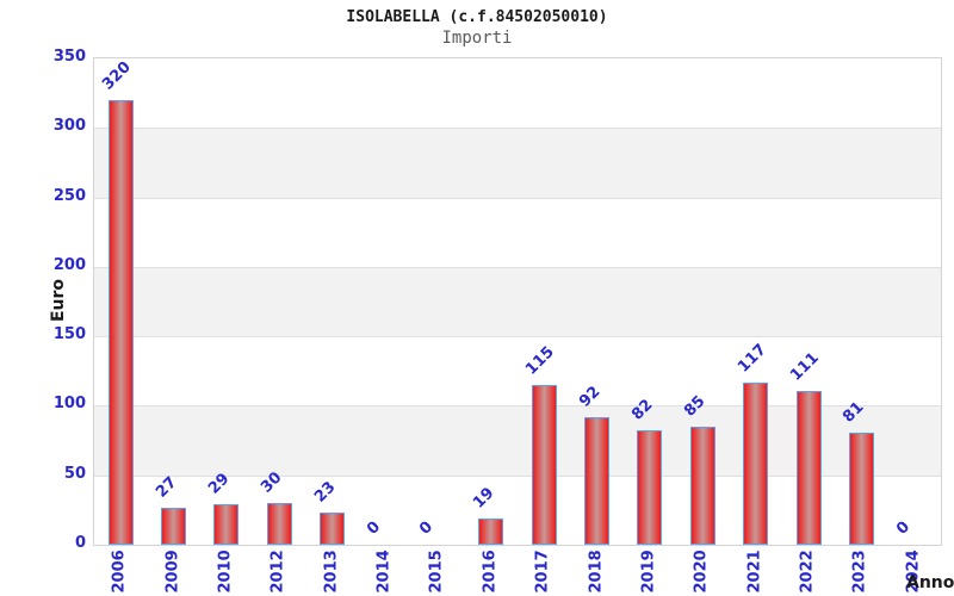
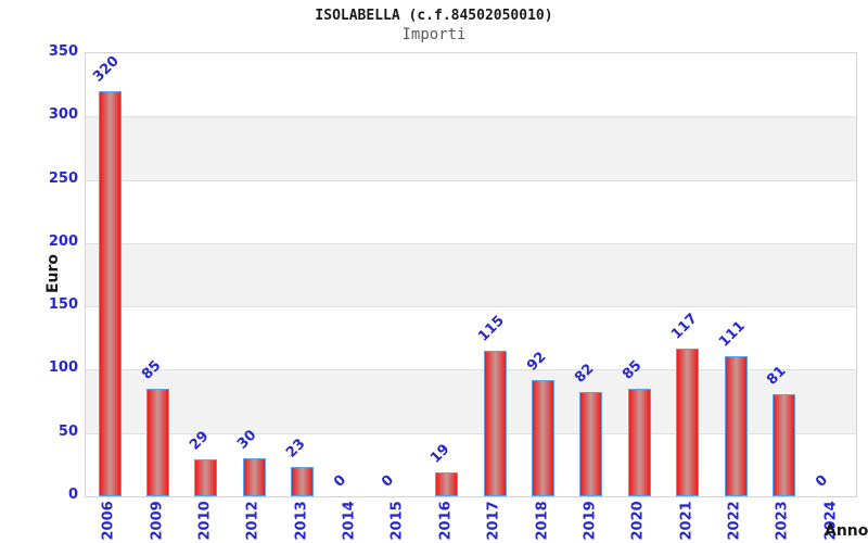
2009: 27 -> 85
